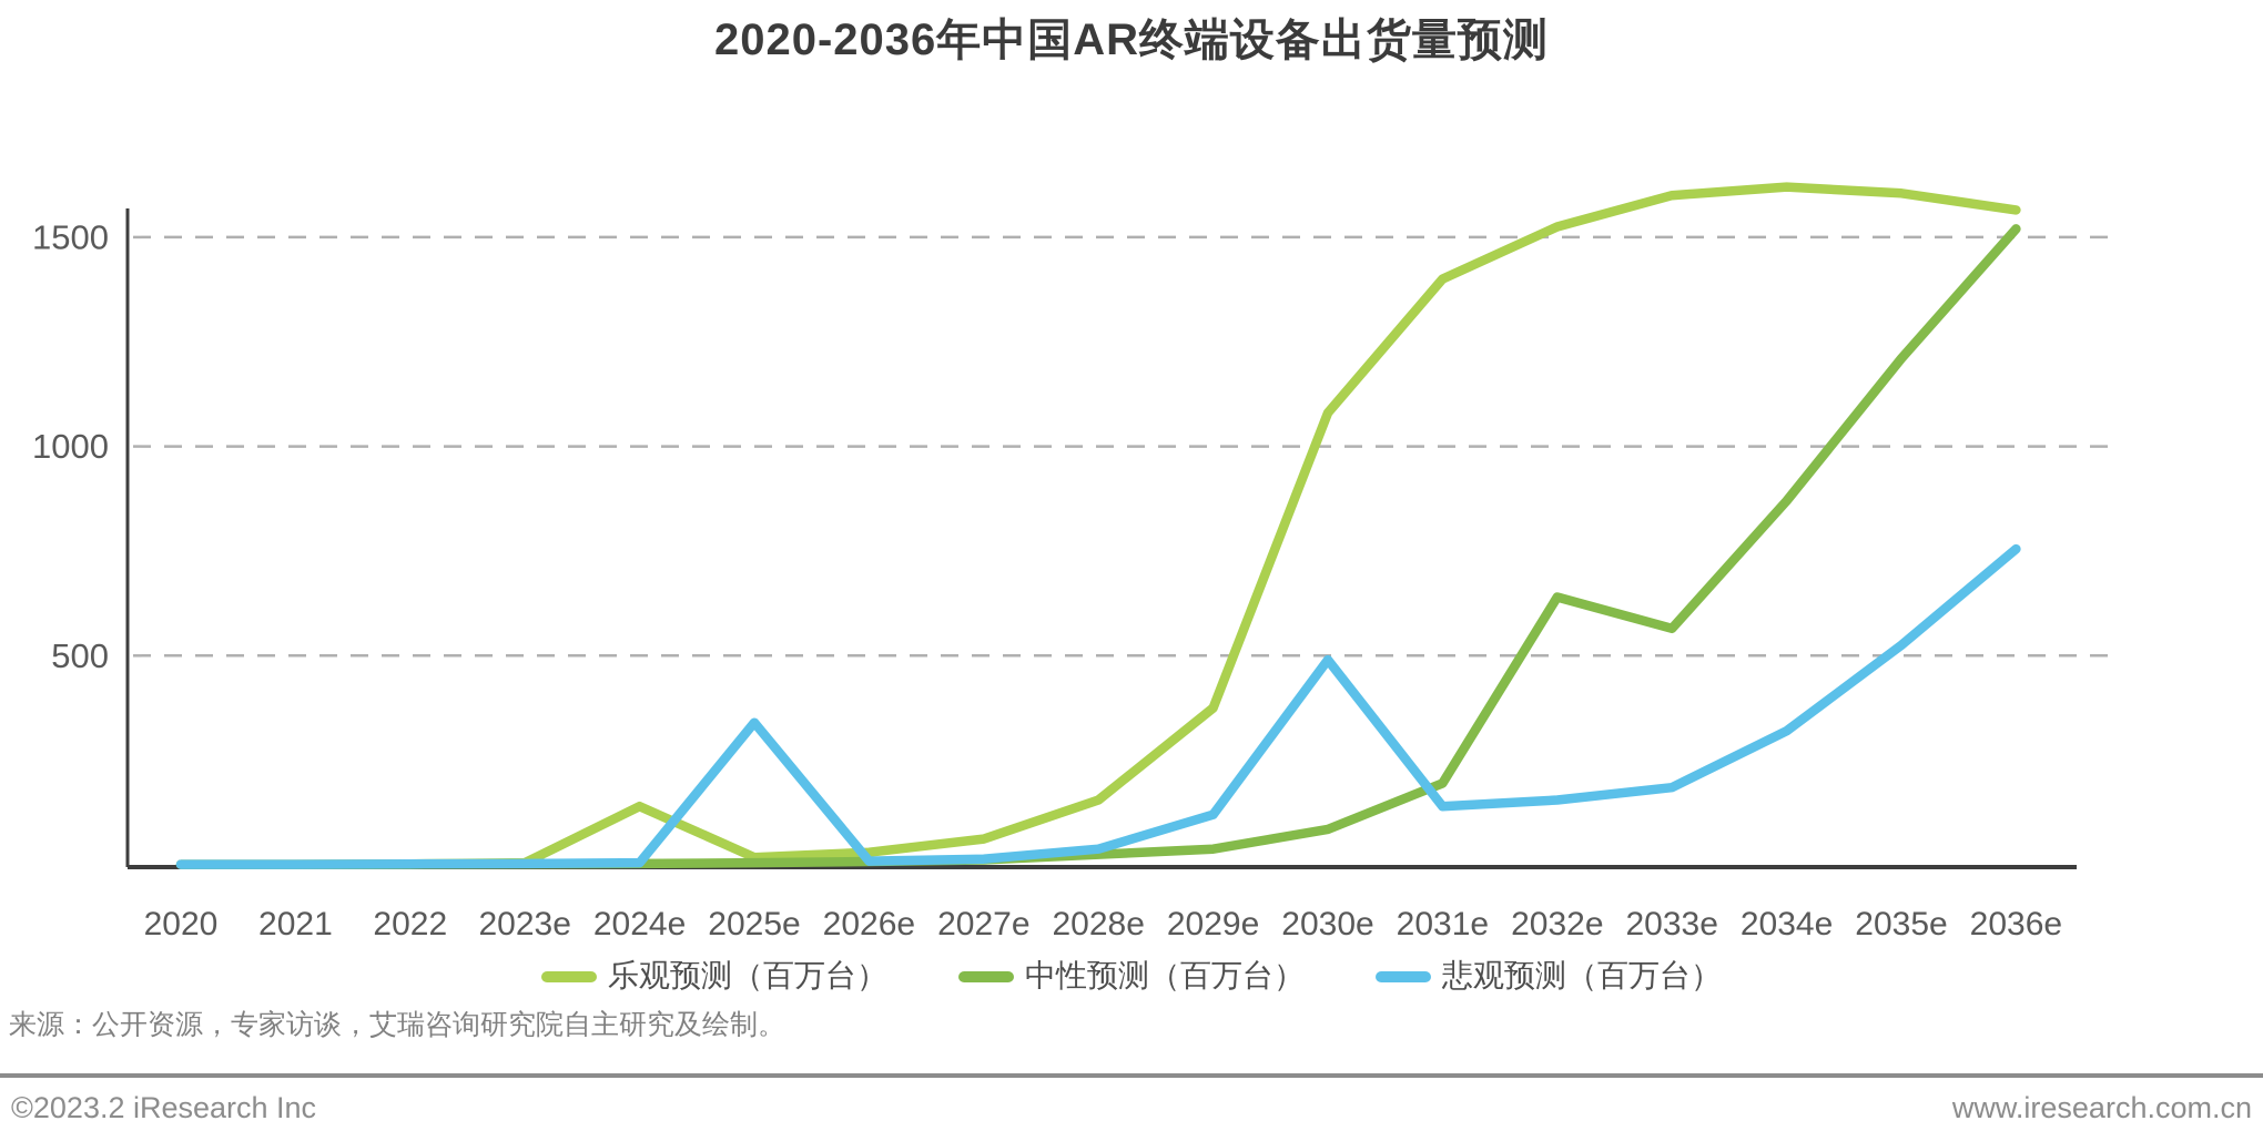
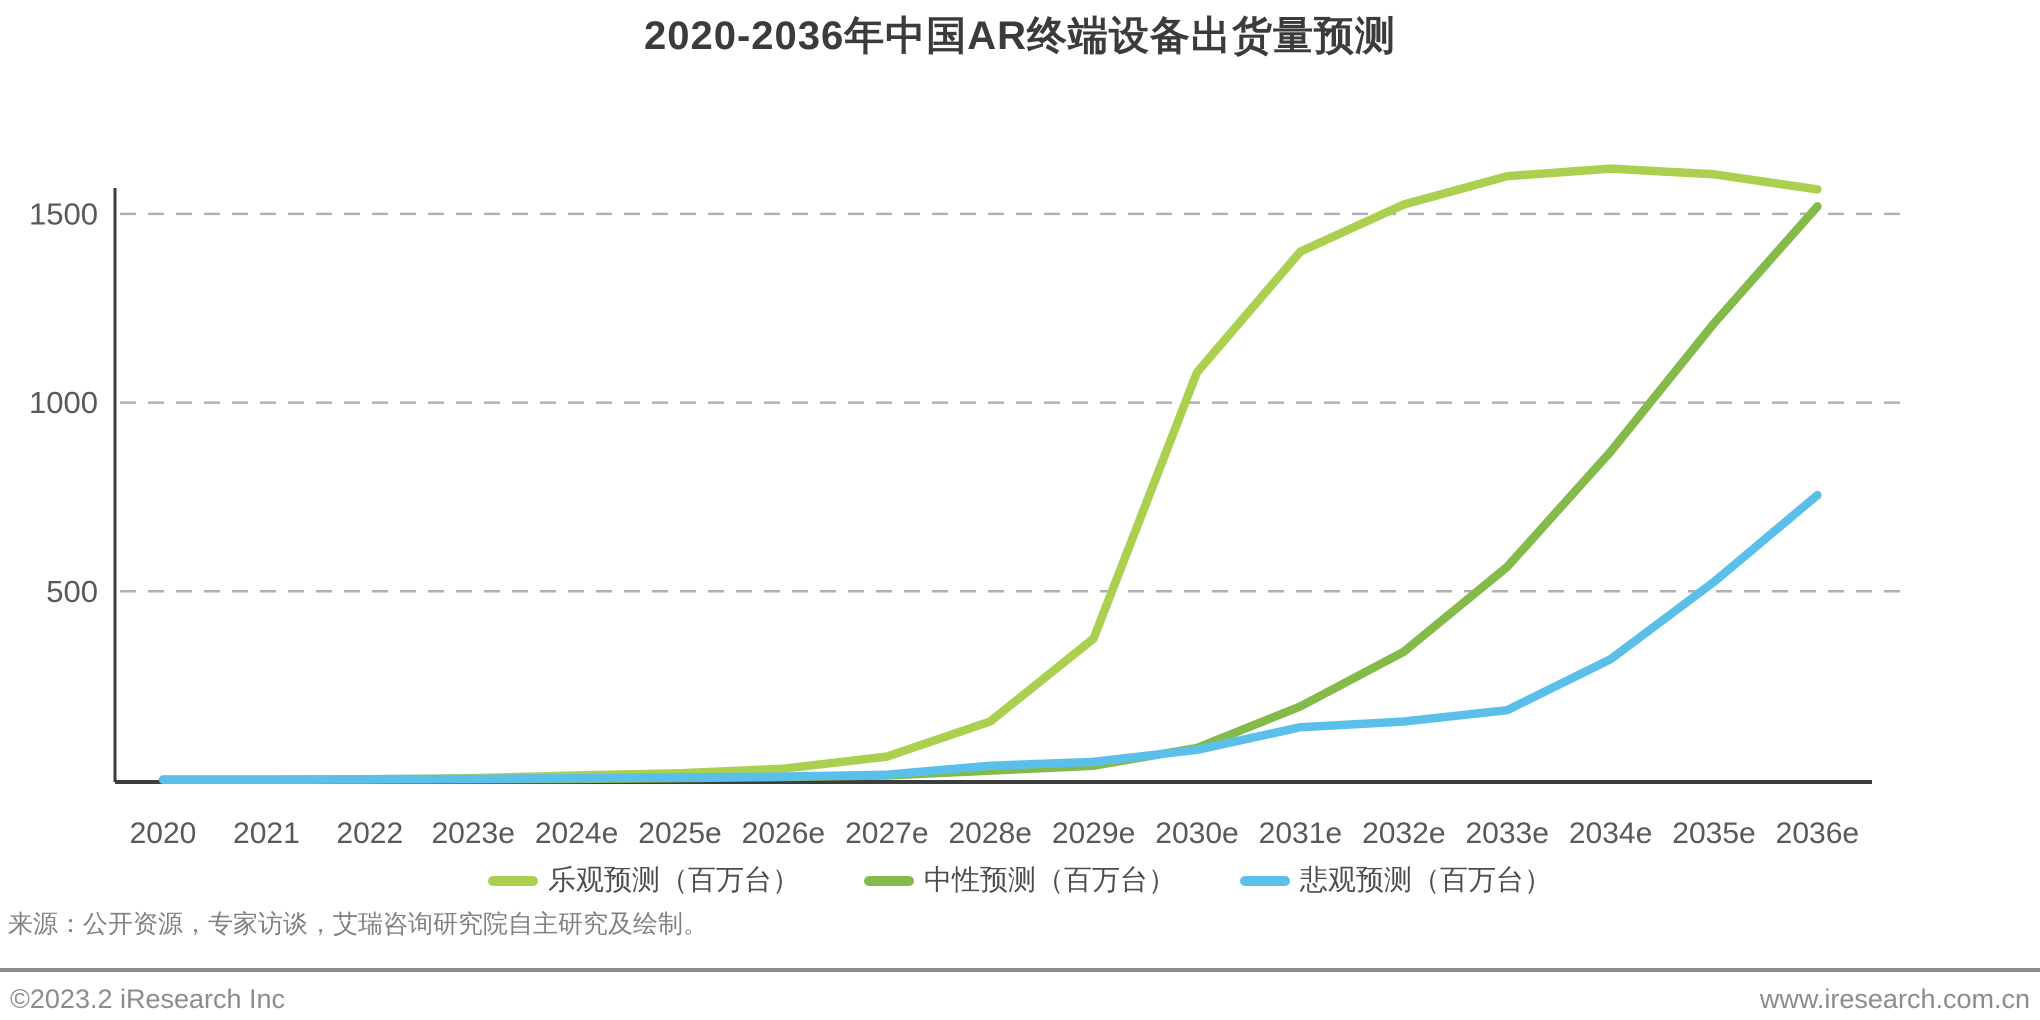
乐观预测（百万台）/2024e: 140 -> 10
悲观预测（百万台）/2025e: 340 -> 10
悲观预测（百万台）/2029e: 120 -> 50
悲观预测（百万台）/2030e: 490 -> 80
中性预测（百万台）/2032e: 640 -> 340
